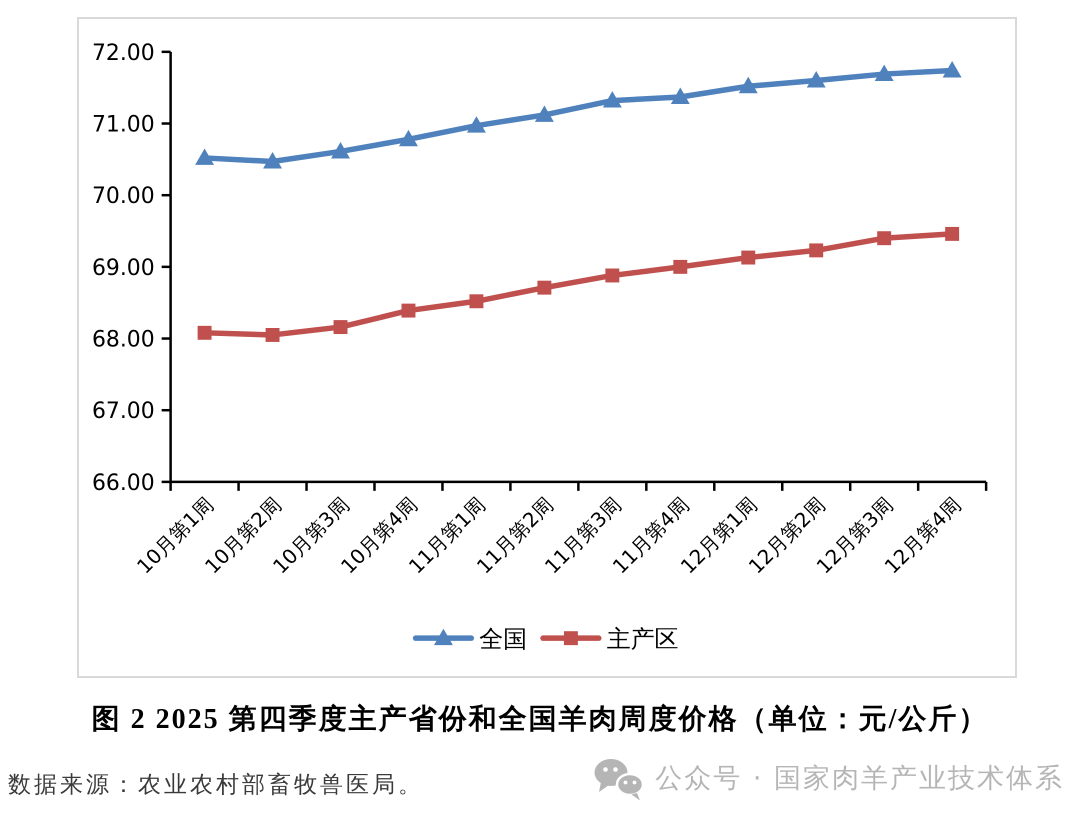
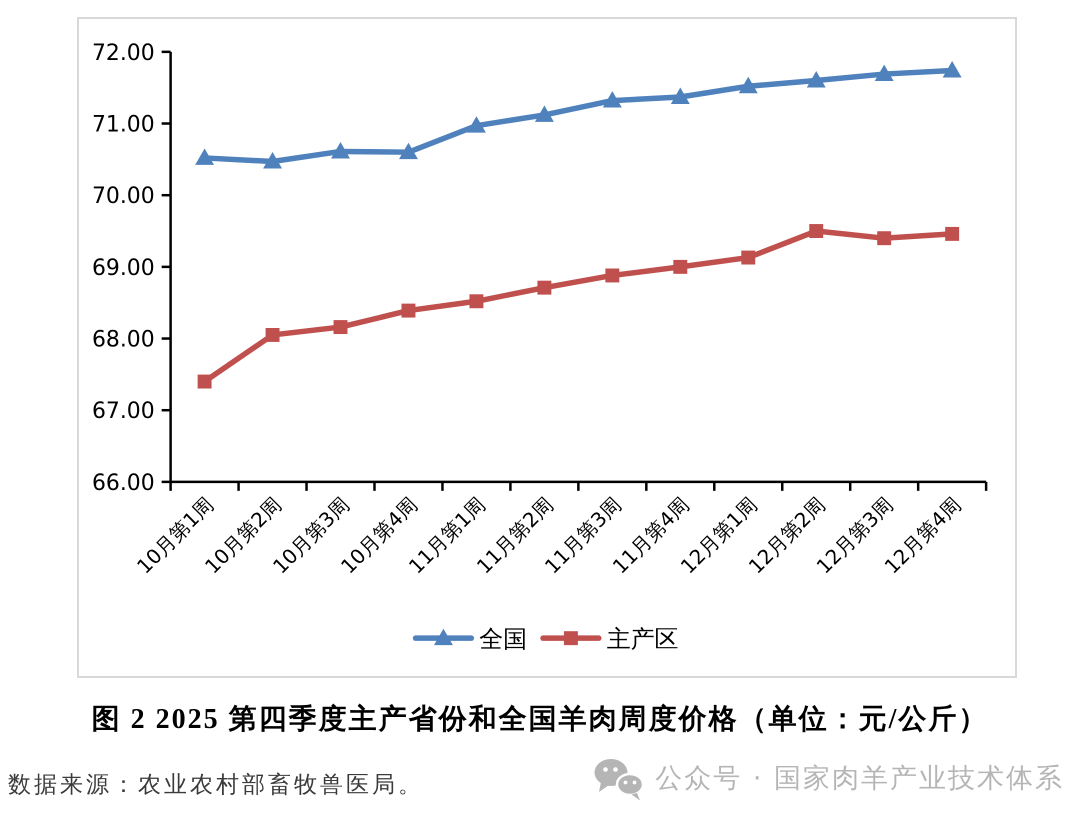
主产区/10月第1周: 68.1 -> 67.4
全国/10月第4周: 70.8 -> 70.6
主产区/12月第2周: 69.2 -> 69.5
